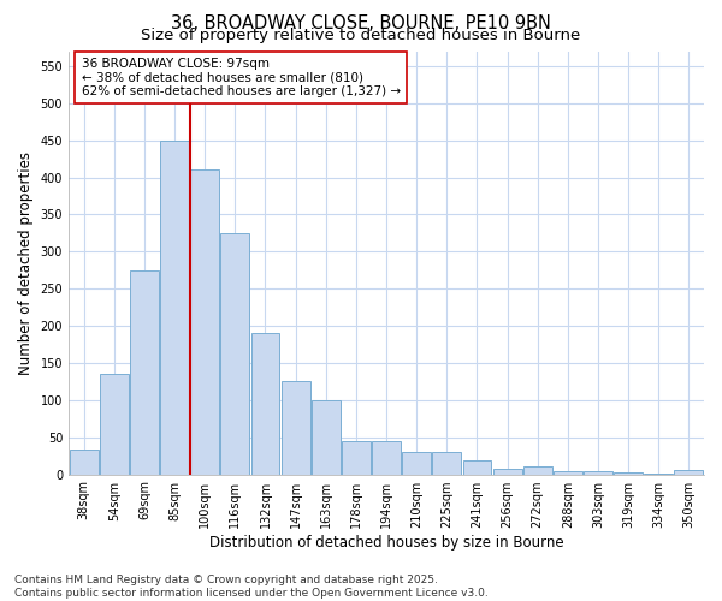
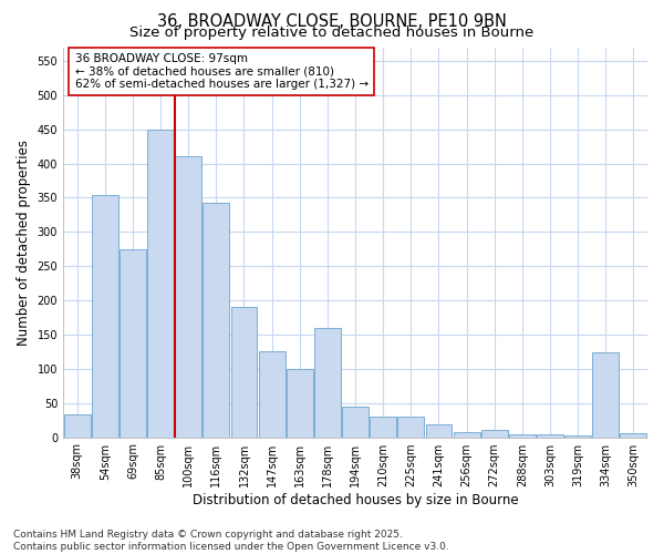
54sqm: 135 -> 354
116sqm: 325 -> 342
178sqm: 45 -> 160
334sqm: 1 -> 124
